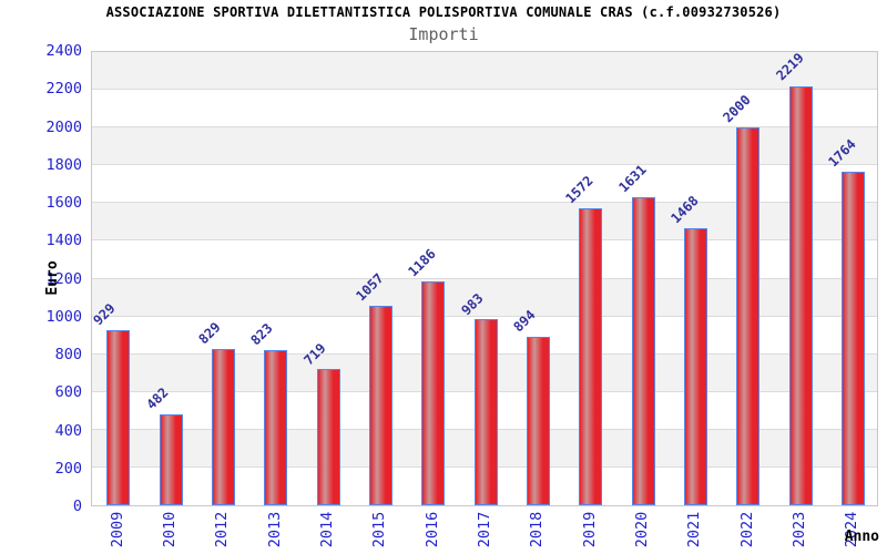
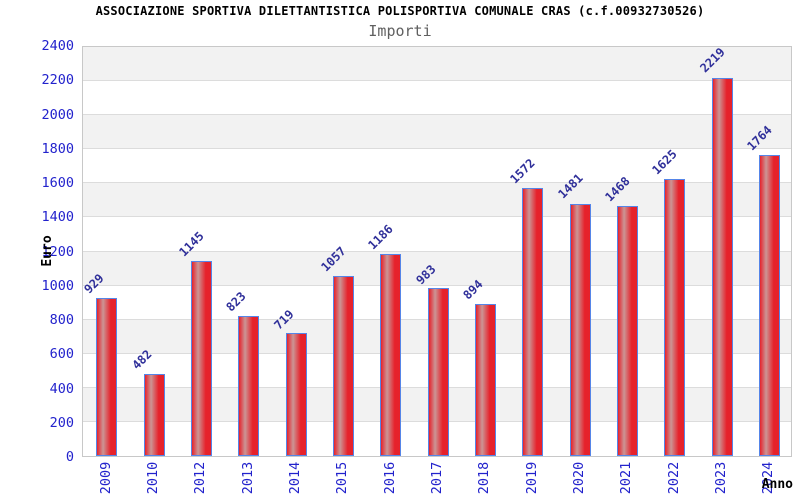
2012: 829 -> 1145
2020: 1631 -> 1481
2022: 2000 -> 1625
